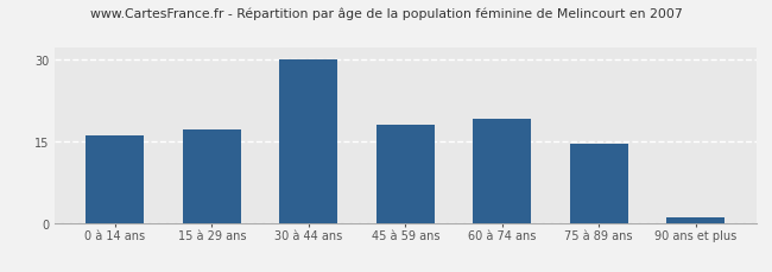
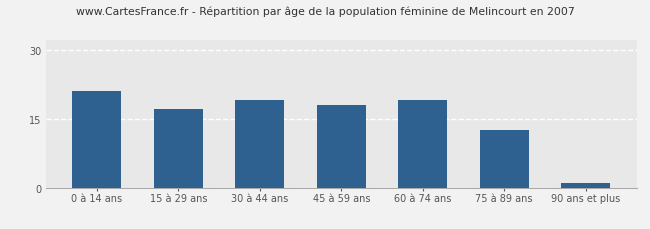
0 à 14 ans: 16.0 -> 21.0
30 à 44 ans: 30.0 -> 19.0
75 à 89 ans: 14.5 -> 12.5
